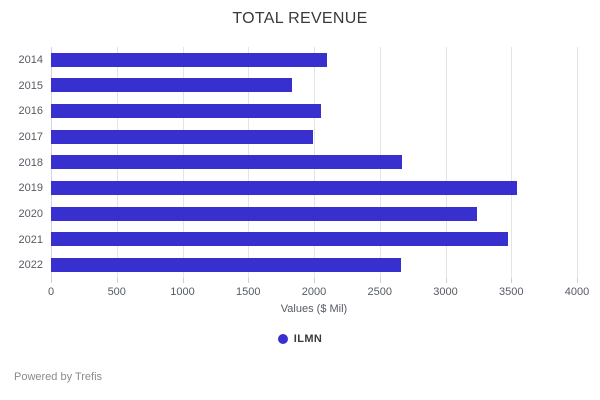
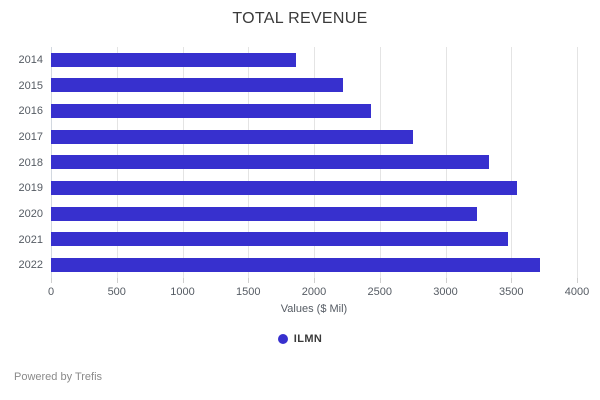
2014: 2100 -> 1860
2015: 1830 -> 2220
2016: 2050 -> 2430
2017: 1990 -> 2750
2018: 2670 -> 3330
2022: 2660 -> 3720
